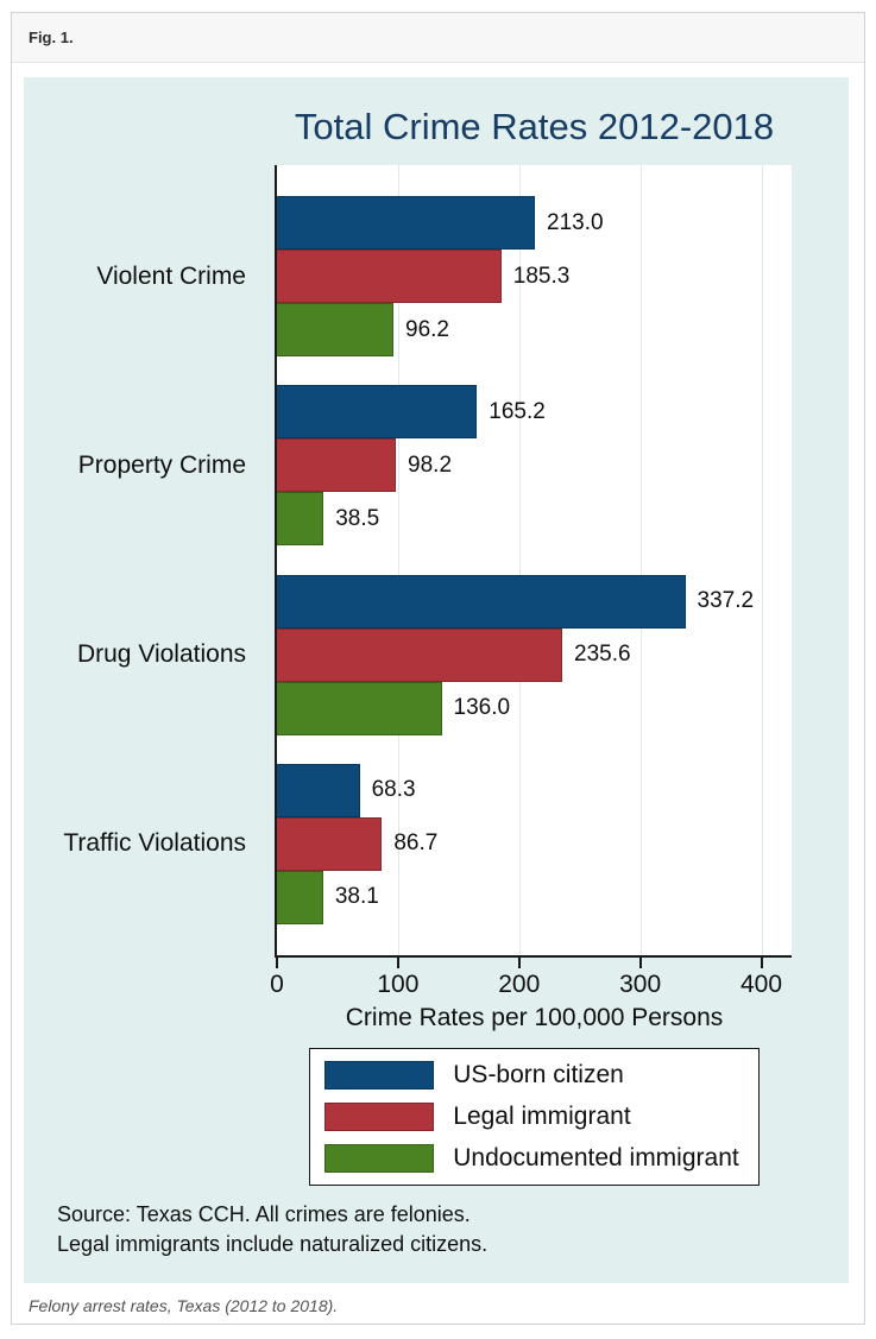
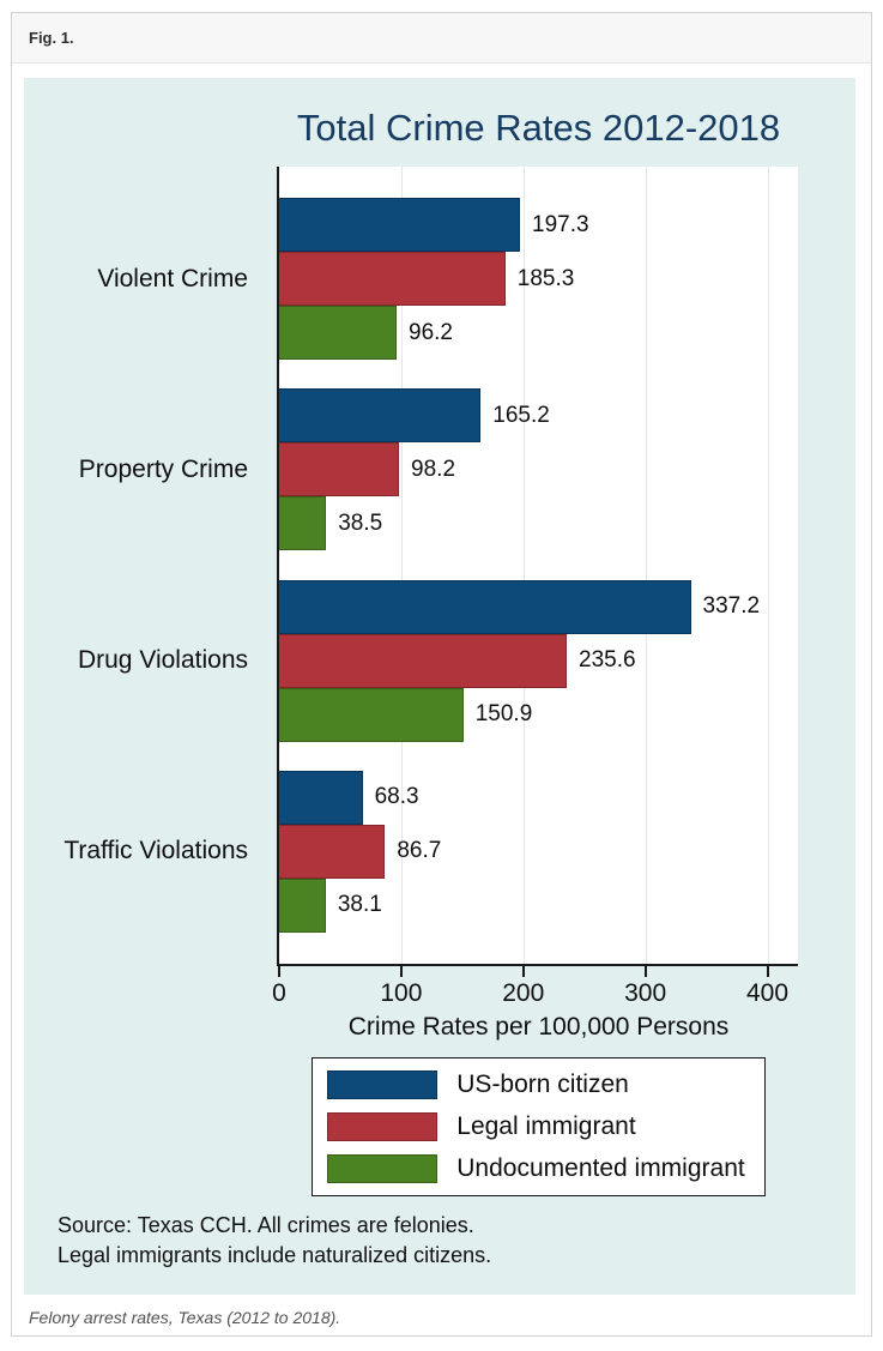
US-born citizen/Violent Crime: 213.0 -> 197.3
Undocumented immigrant/Drug Violations: 136.0 -> 150.9
